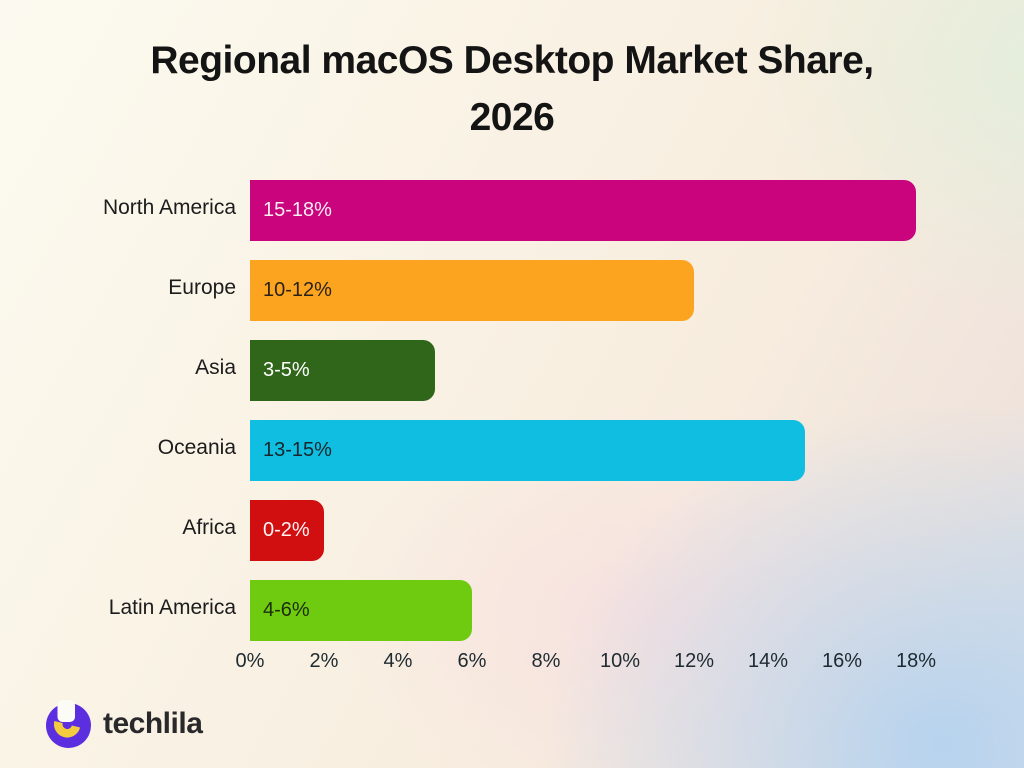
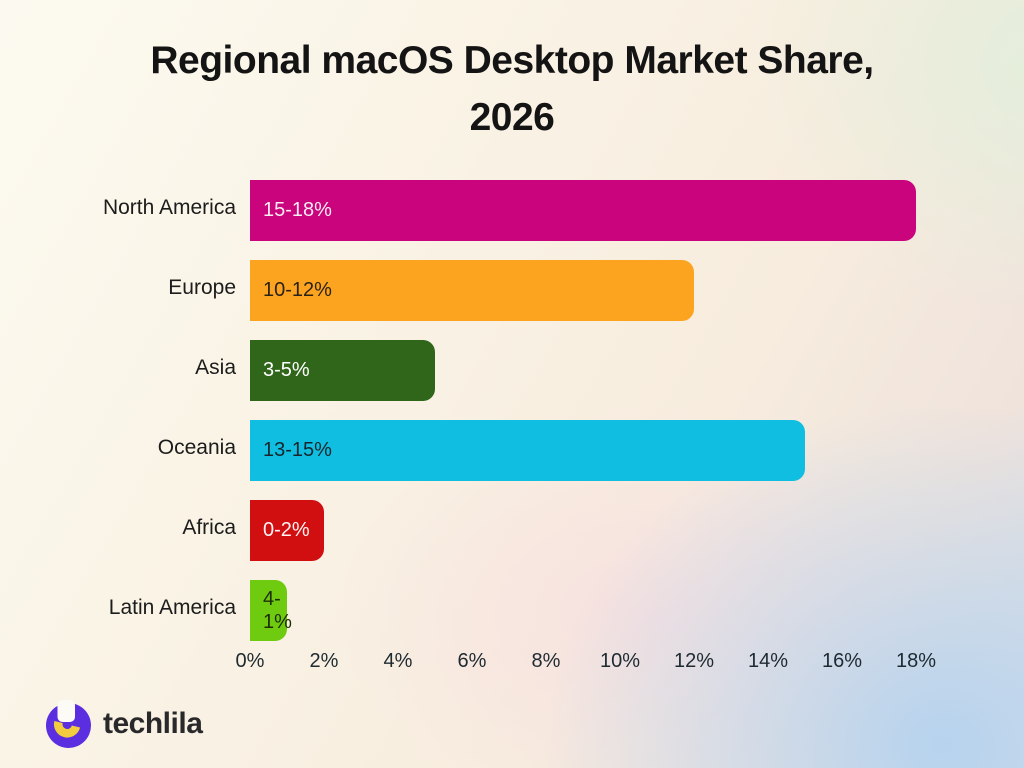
Latin America: 6 -> 1
